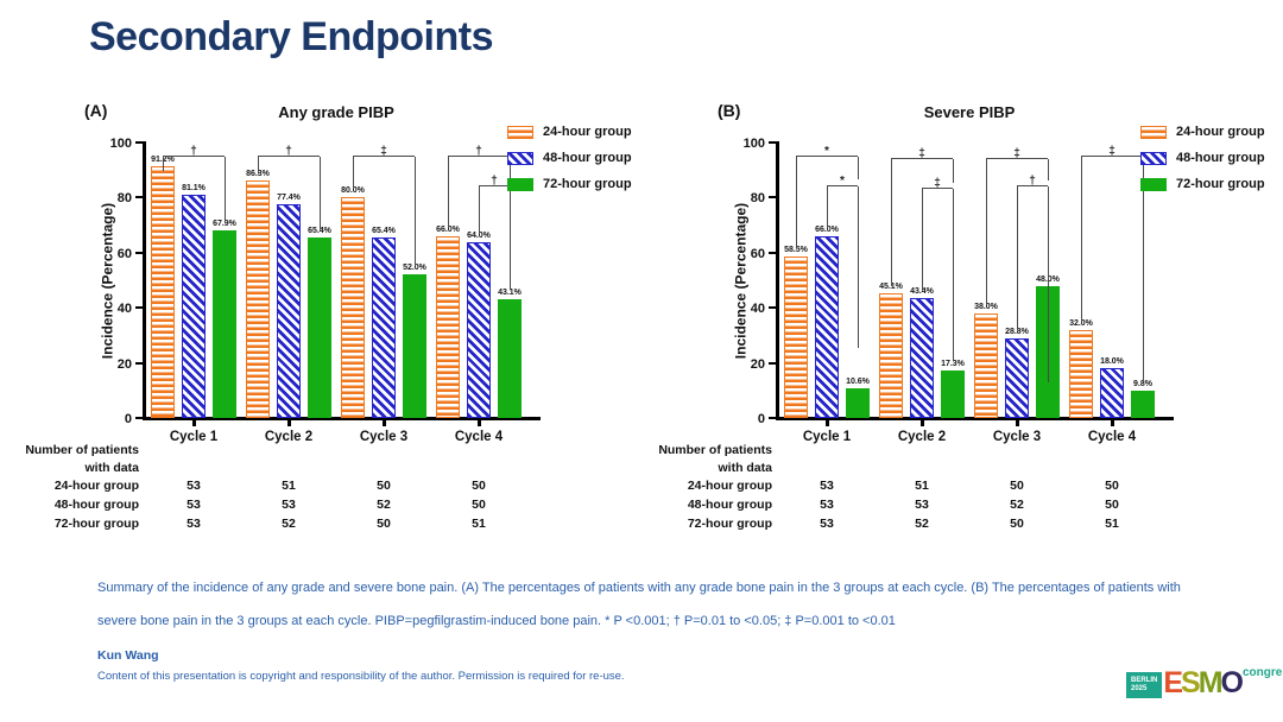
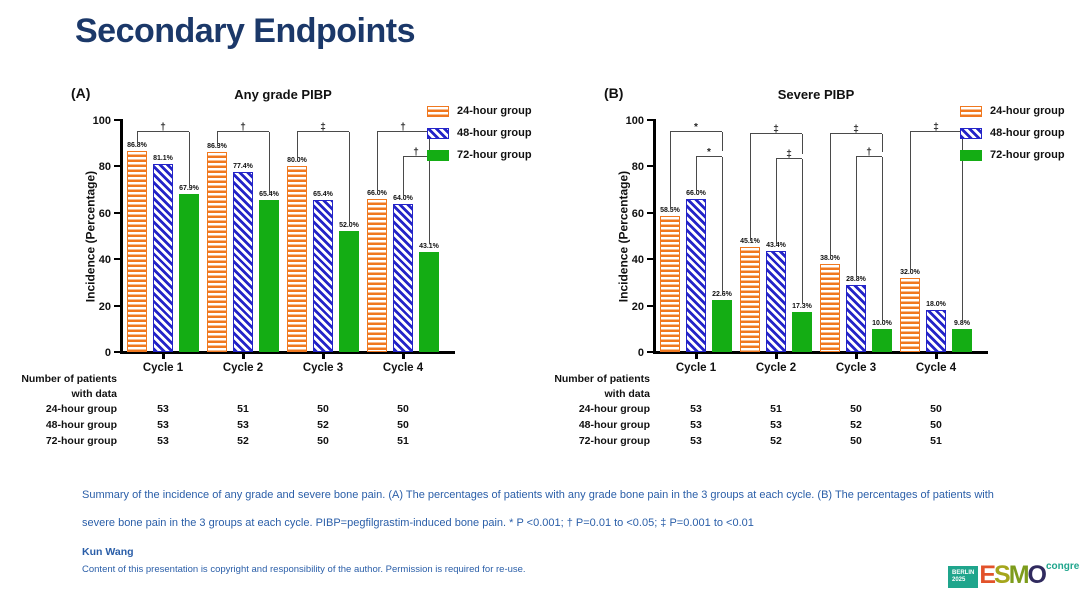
Any grade PIBP/24-hour group/Cycle 1: 91.2% -> 86.8%
Severe PIBP/72-hour group/Cycle 1: 10.6% -> 22.6%
Severe PIBP/72-hour group/Cycle 3: 48.0% -> 10.0%
